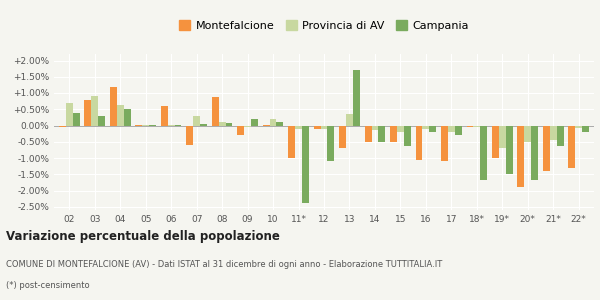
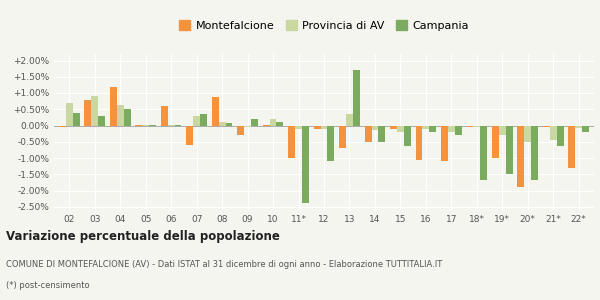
Campania/07: 0.05% -> 0.35%
Montefalcione/15: -0.50% -> -0.10%
Provincia di AV/19*: -0.70% -> -0.30%
Montefalcione/21*: -1.40% -> -0.05%
